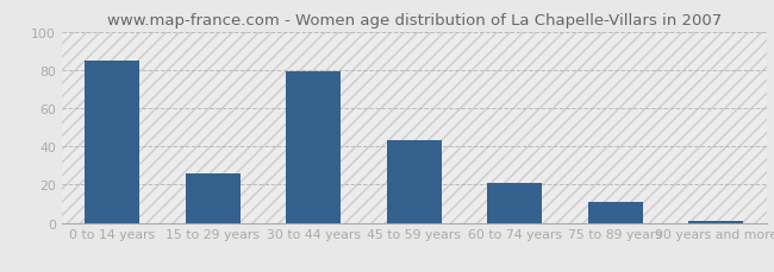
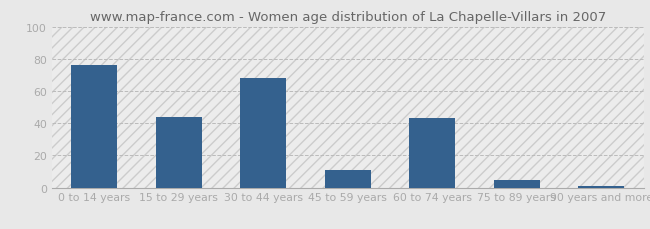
0 to 14 years: 85 -> 76
15 to 29 years: 26 -> 44
30 to 44 years: 79 -> 68
45 to 59 years: 43 -> 11
60 to 74 years: 21 -> 43
75 to 89 years: 11 -> 5
